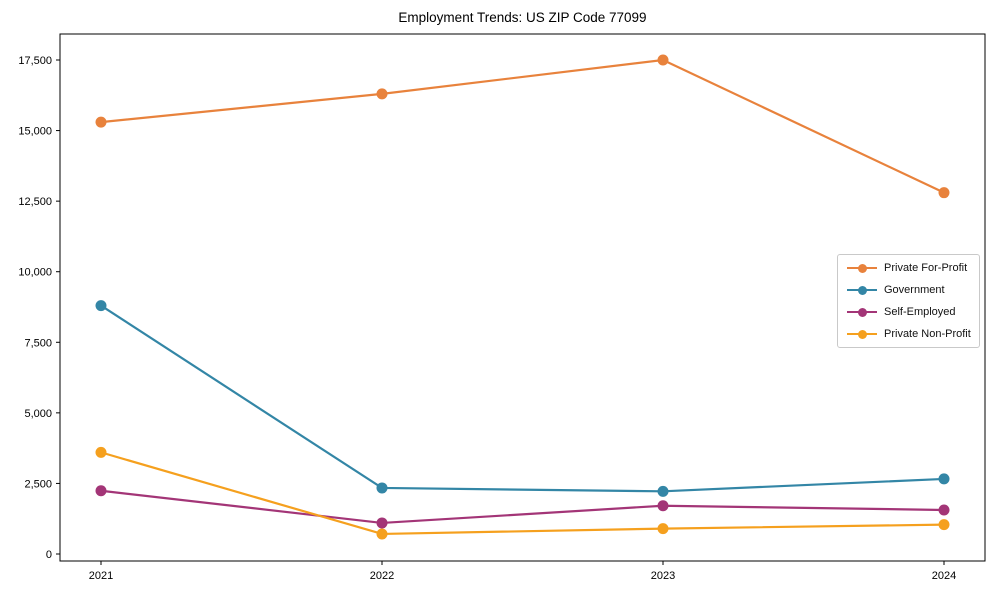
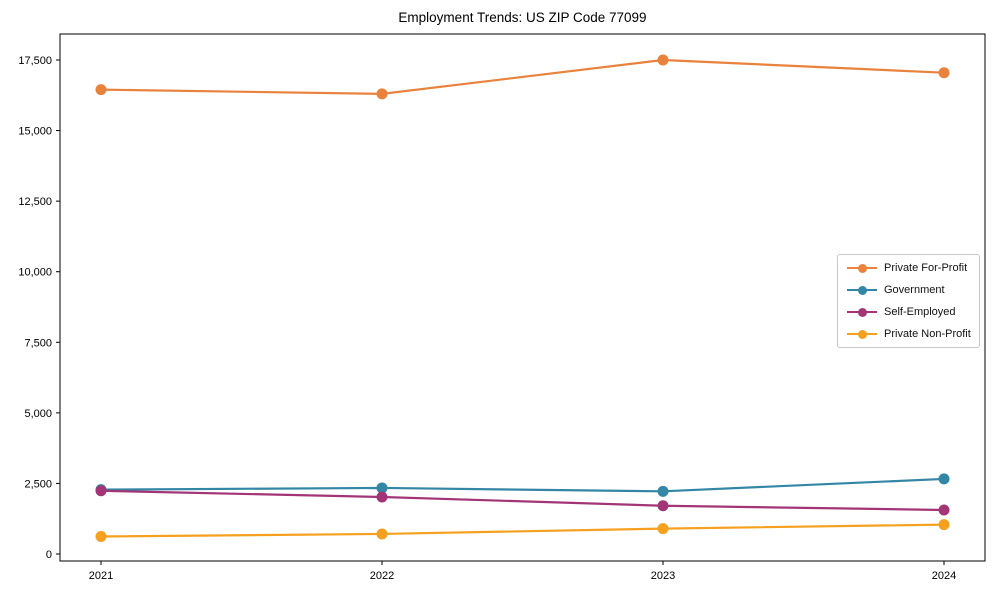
Private For-Profit/2021: 15300 -> 16400
Government/2021: 8800 -> 2300
Private Non-Profit/2021: 3600 -> 600
Self-Employed/2022: 1100 -> 2000
Private For-Profit/2024: 12800 -> 17000
